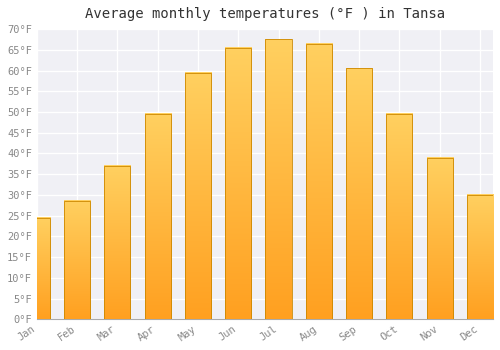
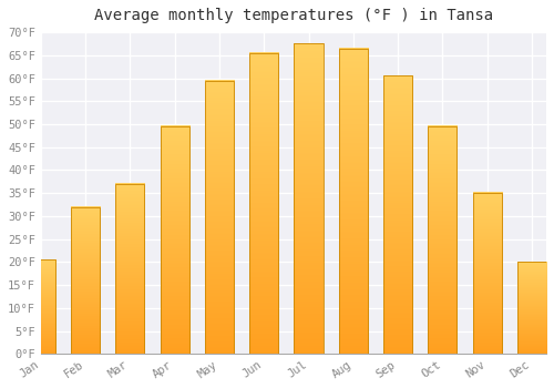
Jan: 24.5°F -> 20.5°F
Feb: 28.5°F -> 32.0°F
Nov: 39.0°F -> 35.0°F
Dec: 30.0°F -> 20.0°F
